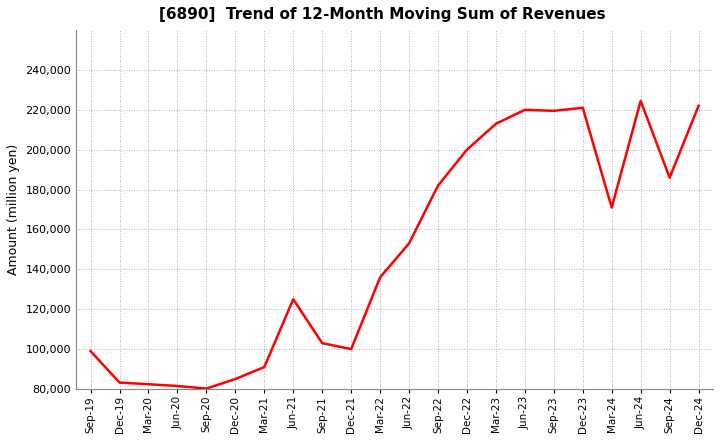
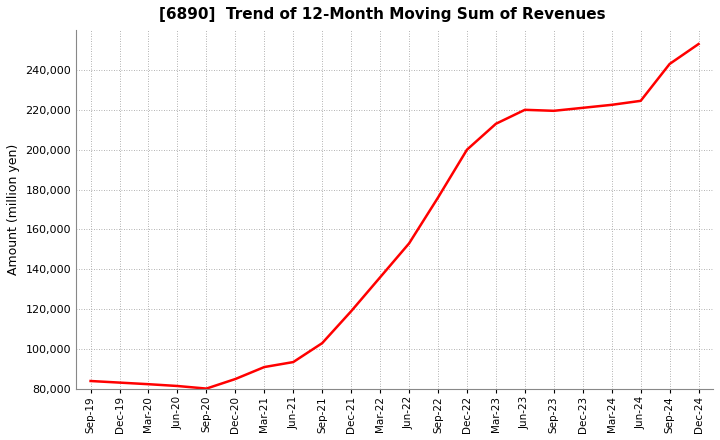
Sep-19: 99,000 -> 84,000
Jun-21: 125,000 -> 94,000
Dec-21: 100,000 -> 119,000
Sep-22: 182,000 -> 176,000
Mar-24: 171,000 -> 222,000
Sep-24: 186,000 -> 243,000
Dec-24: 222,000 -> 253,000
